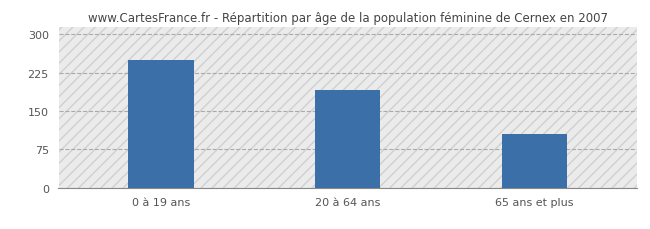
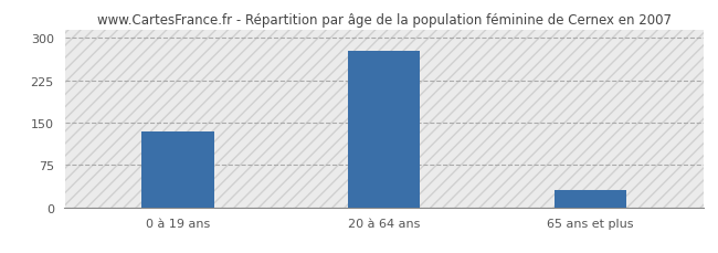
0 à 19 ans: 250 -> 135
20 à 64 ans: 190 -> 278
65 ans et plus: 104 -> 30
